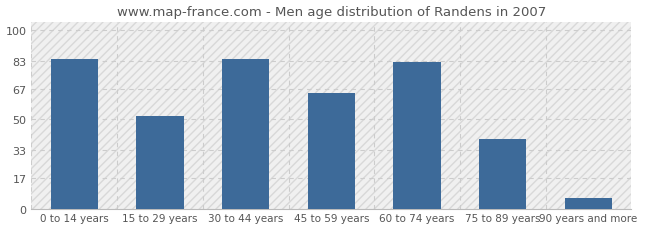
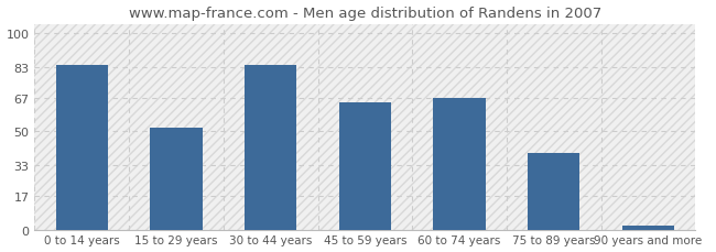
60 to 74 years: 82 -> 67
90 years and more: 6 -> 2
